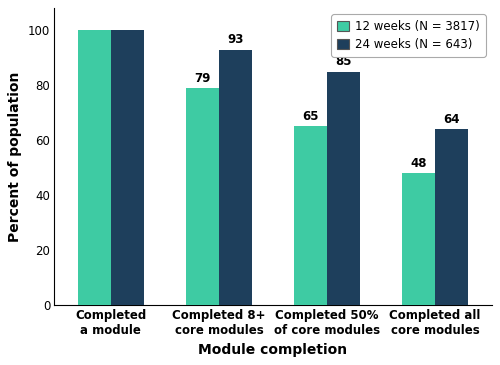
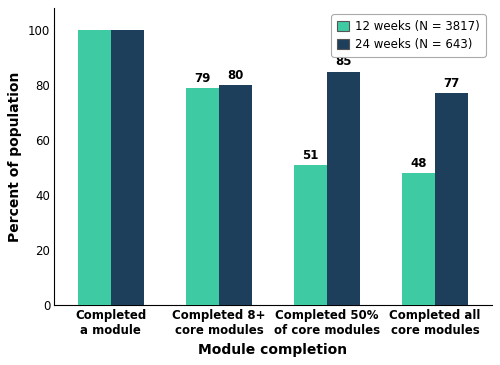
24 weeks (N = 643)/Completed 8+ core modules: 93 -> 80
12 weeks (N = 3817)/Completed 50% of core modules: 65 -> 51
24 weeks (N = 643)/Completed all core modules: 64 -> 77
